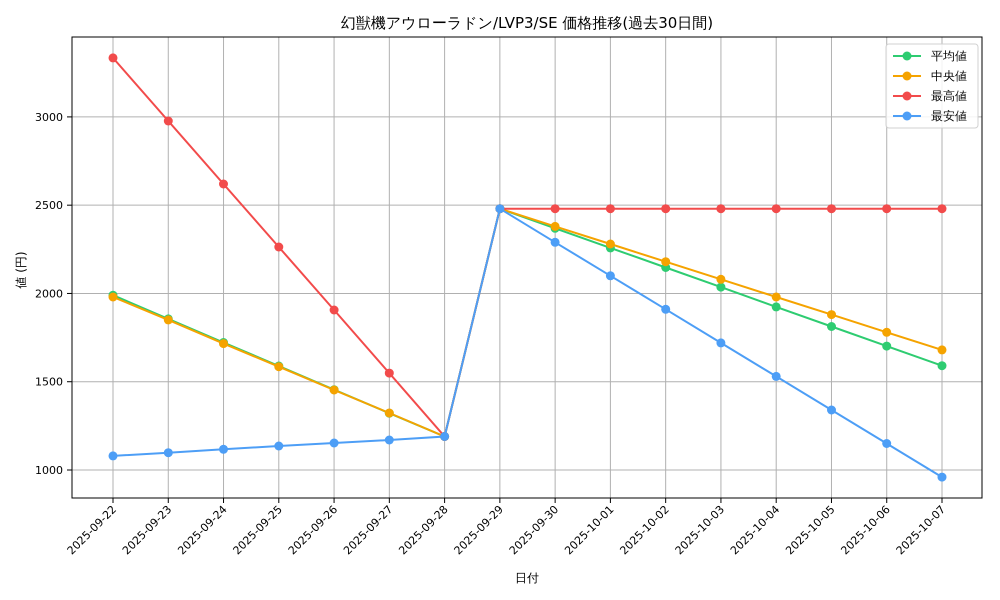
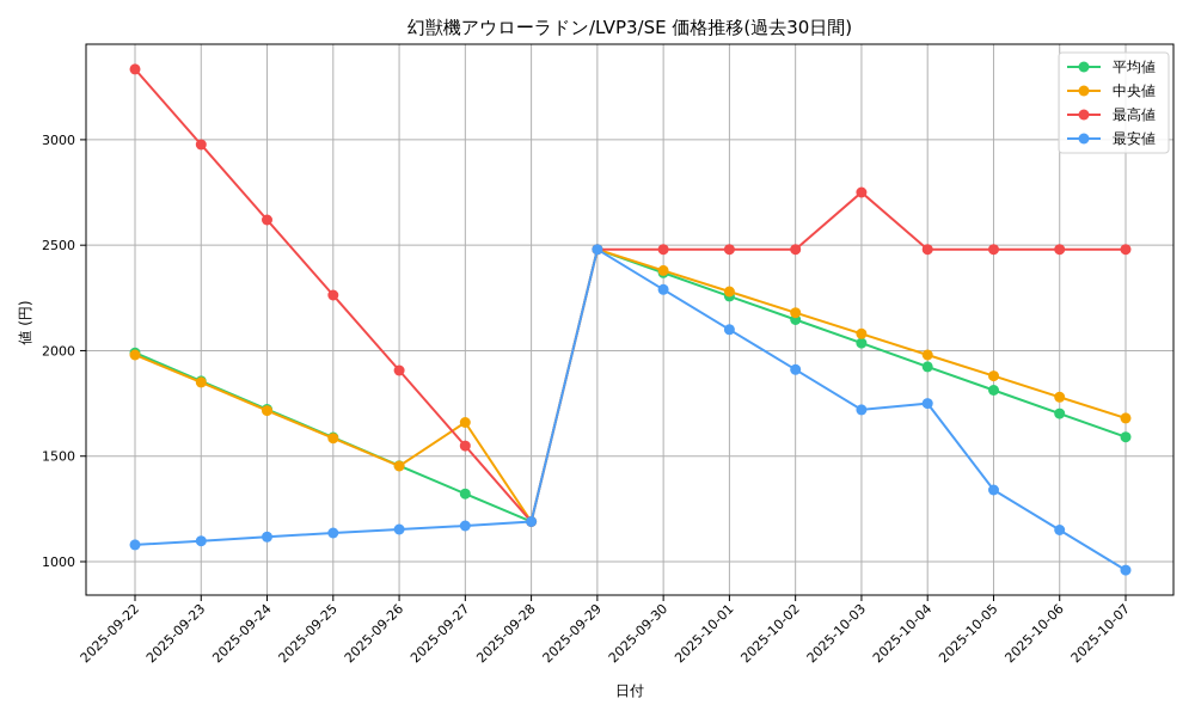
中央値/2025-09-27: 1320 -> 1660
最高値/2025-10-03: 2480 -> 2750
最安値/2025-10-04: 1530 -> 1750
